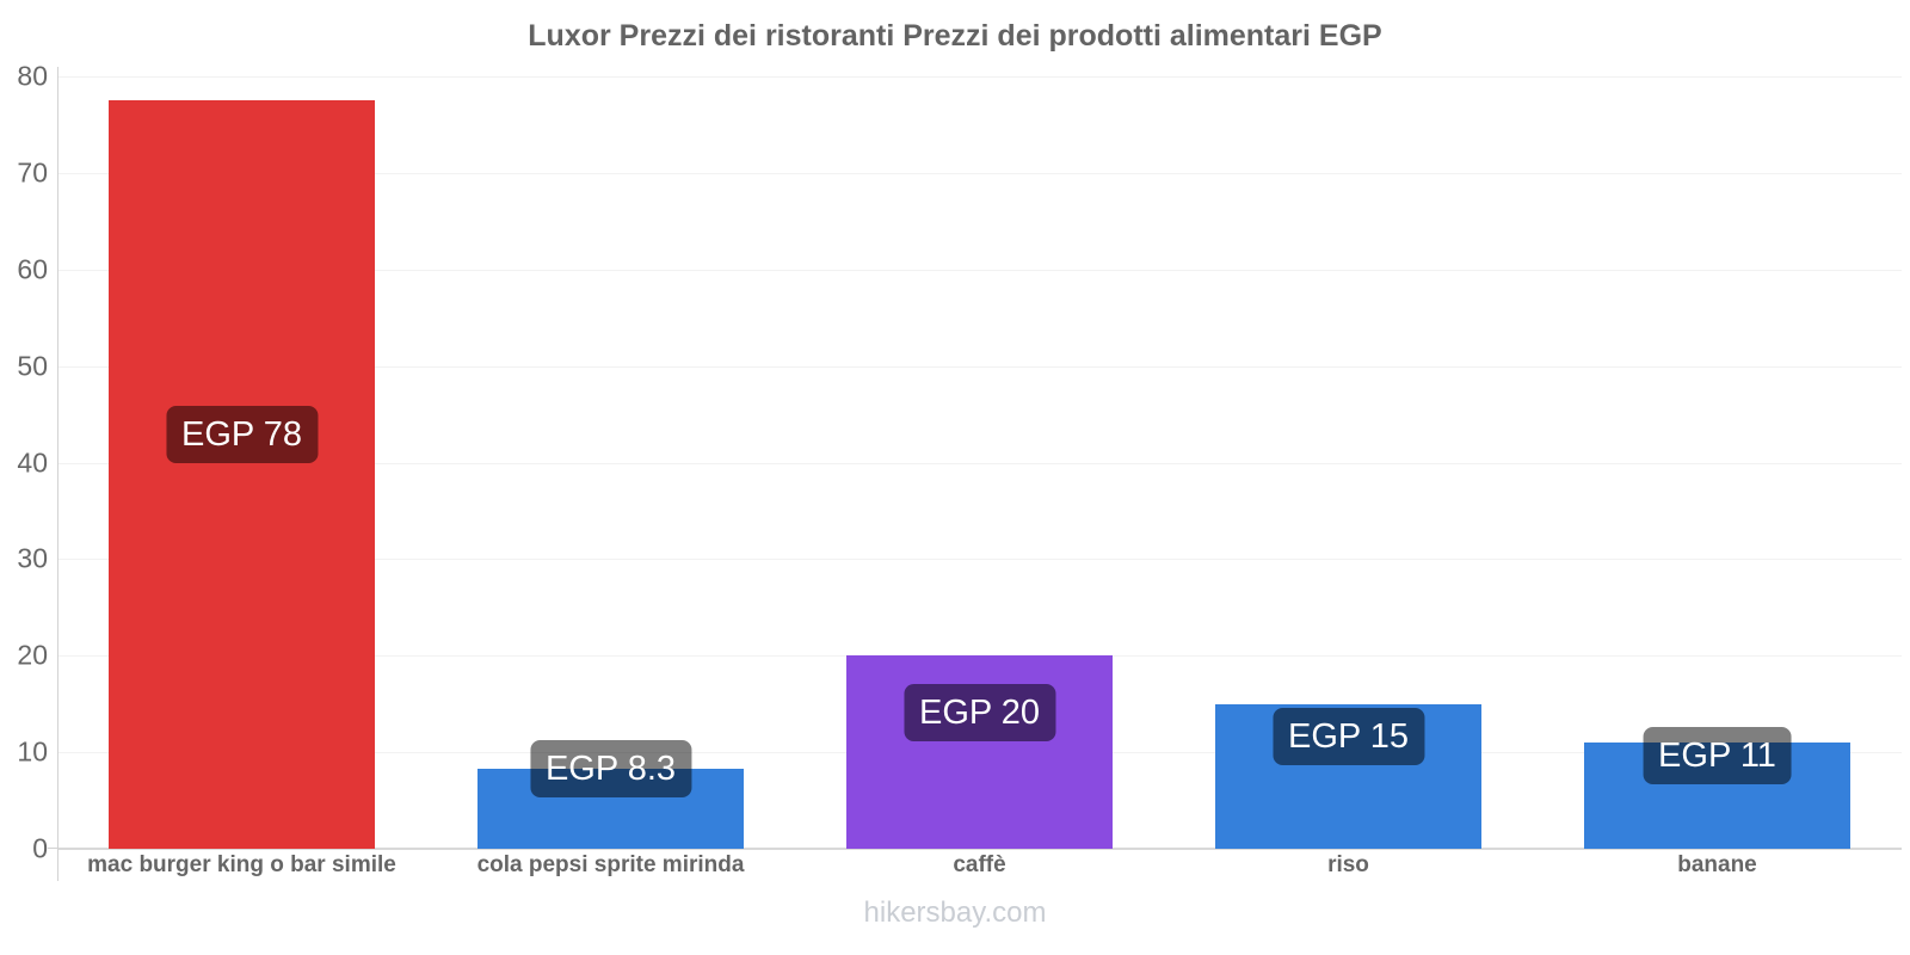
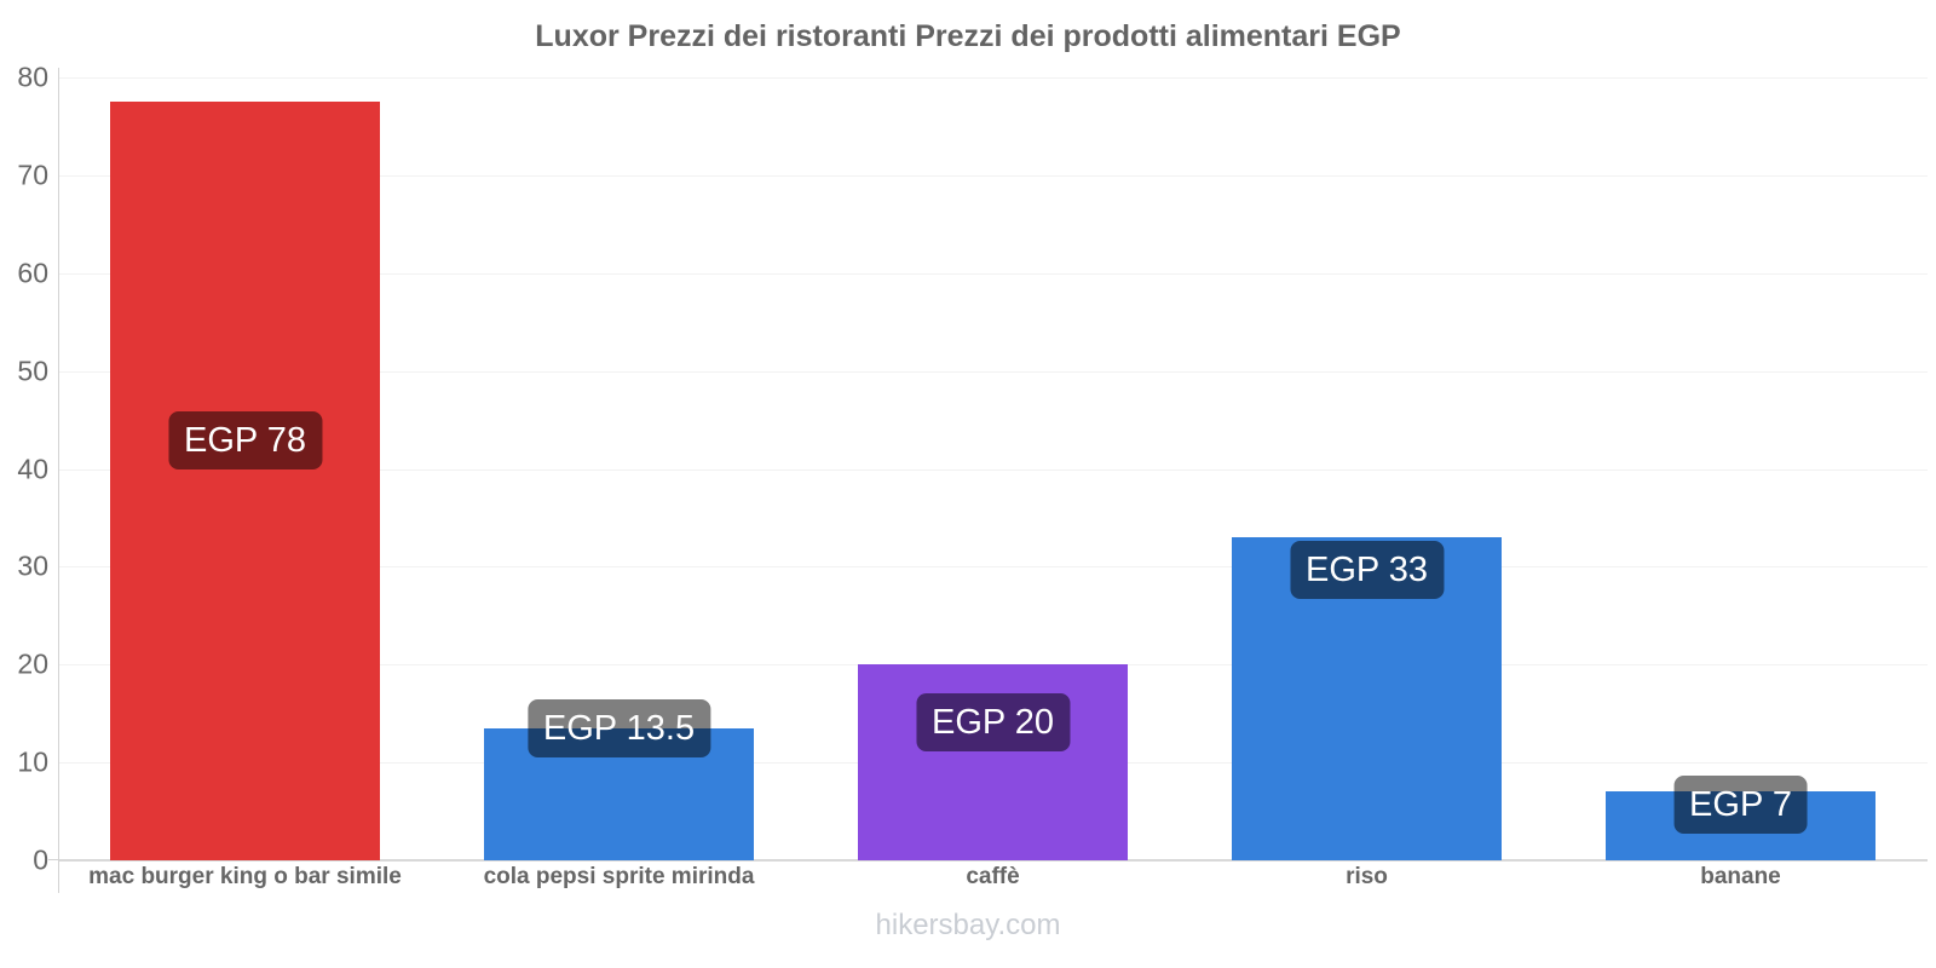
cola pepsi sprite mirinda: 8.3 -> 13.5
riso: 15 -> 33
banane: 11 -> 7
